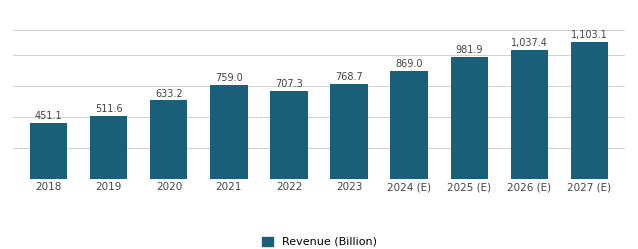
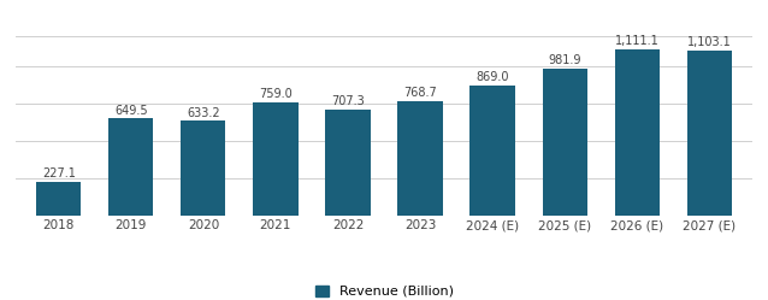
2018: 451.1 -> 227.1
2019: 511.6 -> 649.5
2026 (E): 1,037.4 -> 1,111.1
